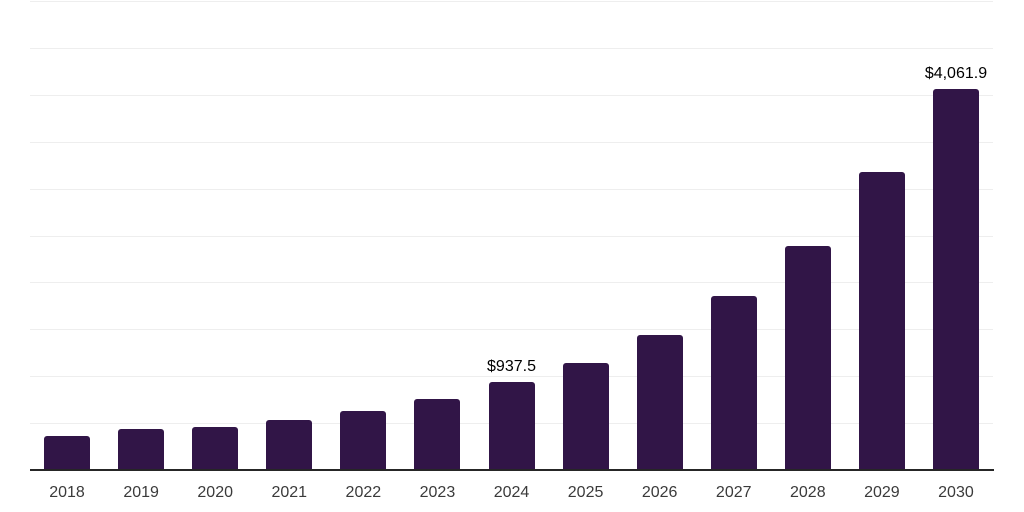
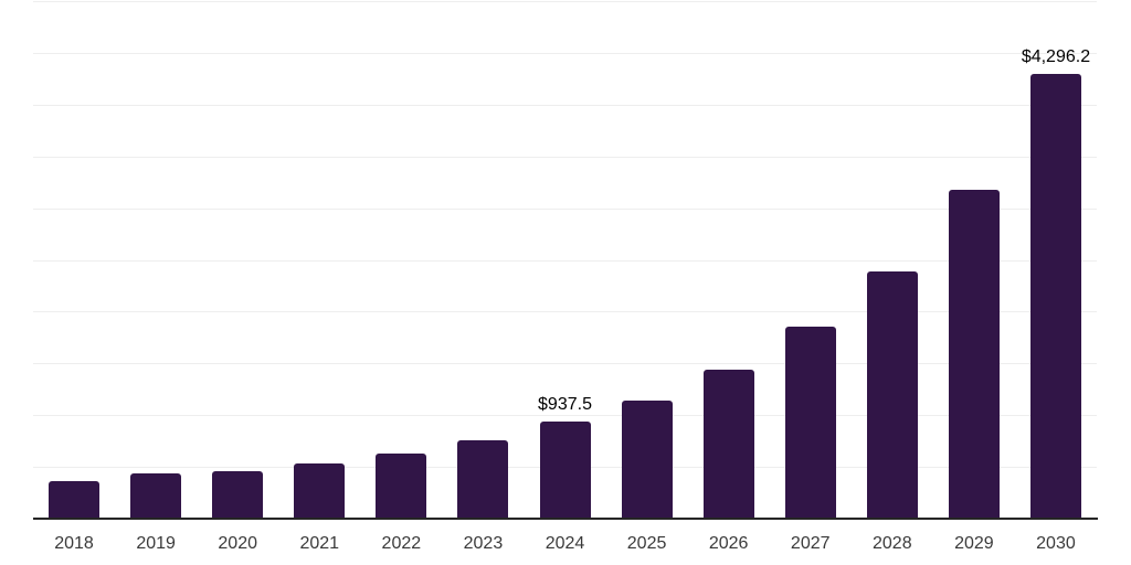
2030: $4,061.9 -> $4,296.2
